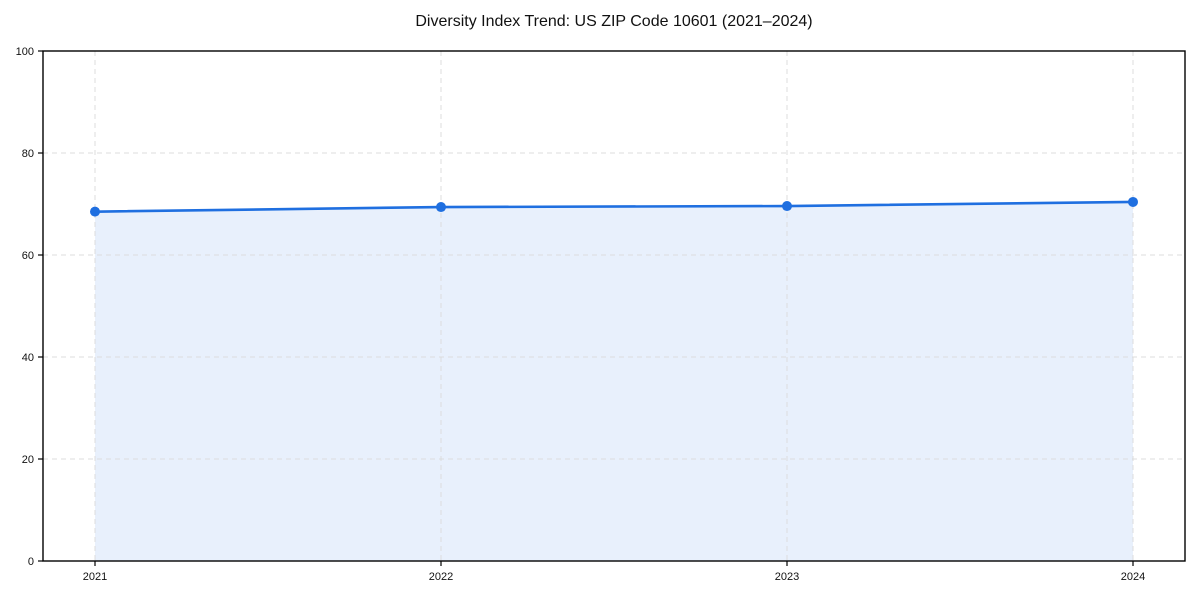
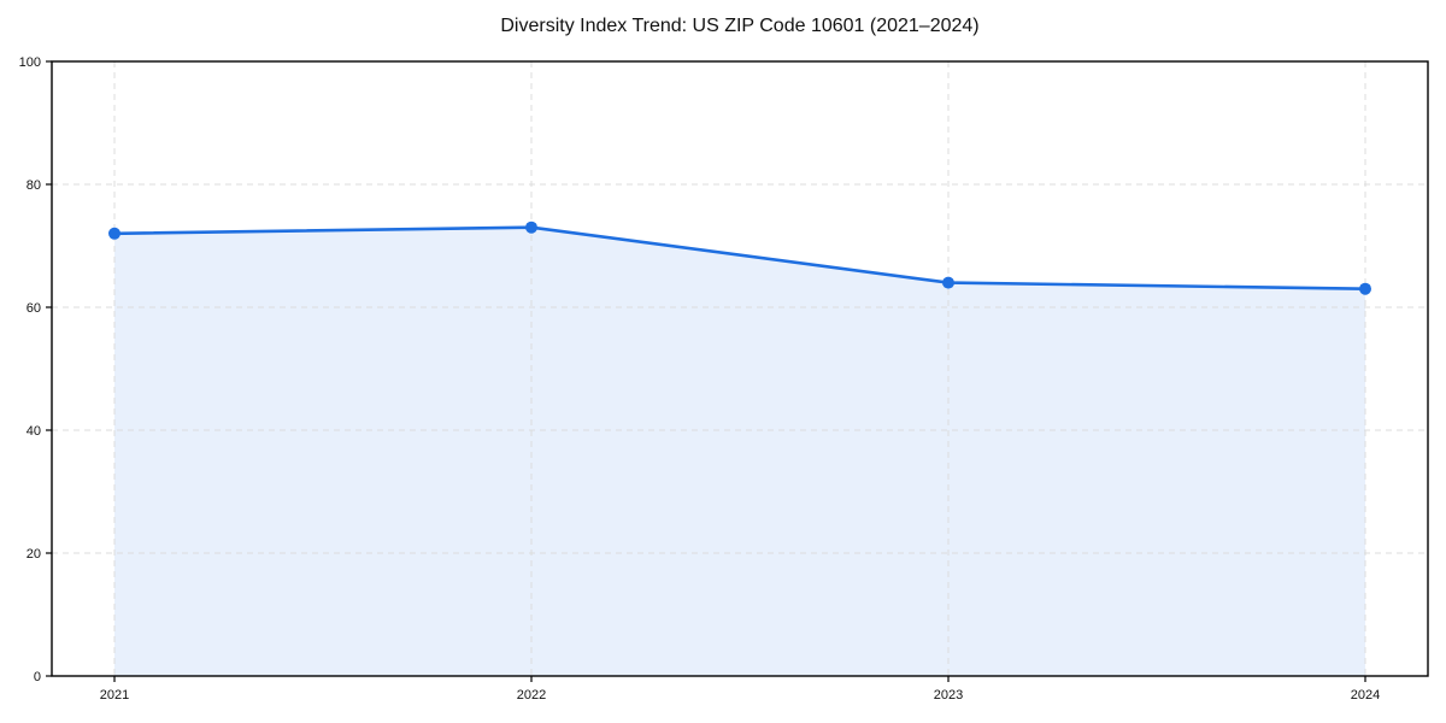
2021: 68 -> 72
2022: 69 -> 73
2023: 70 -> 64
2024: 70 -> 63
